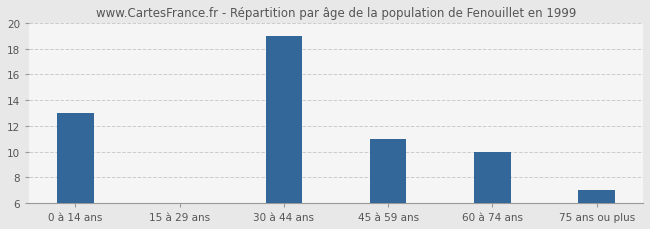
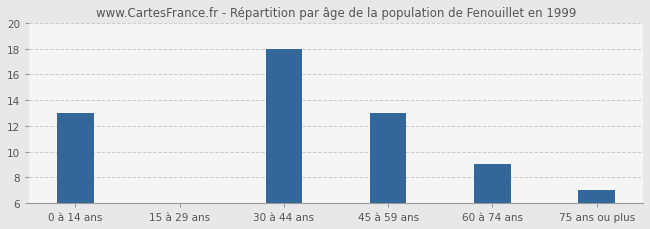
30 à 44 ans: 19 -> 18
45 à 59 ans: 11 -> 13
60 à 74 ans: 10 -> 9
